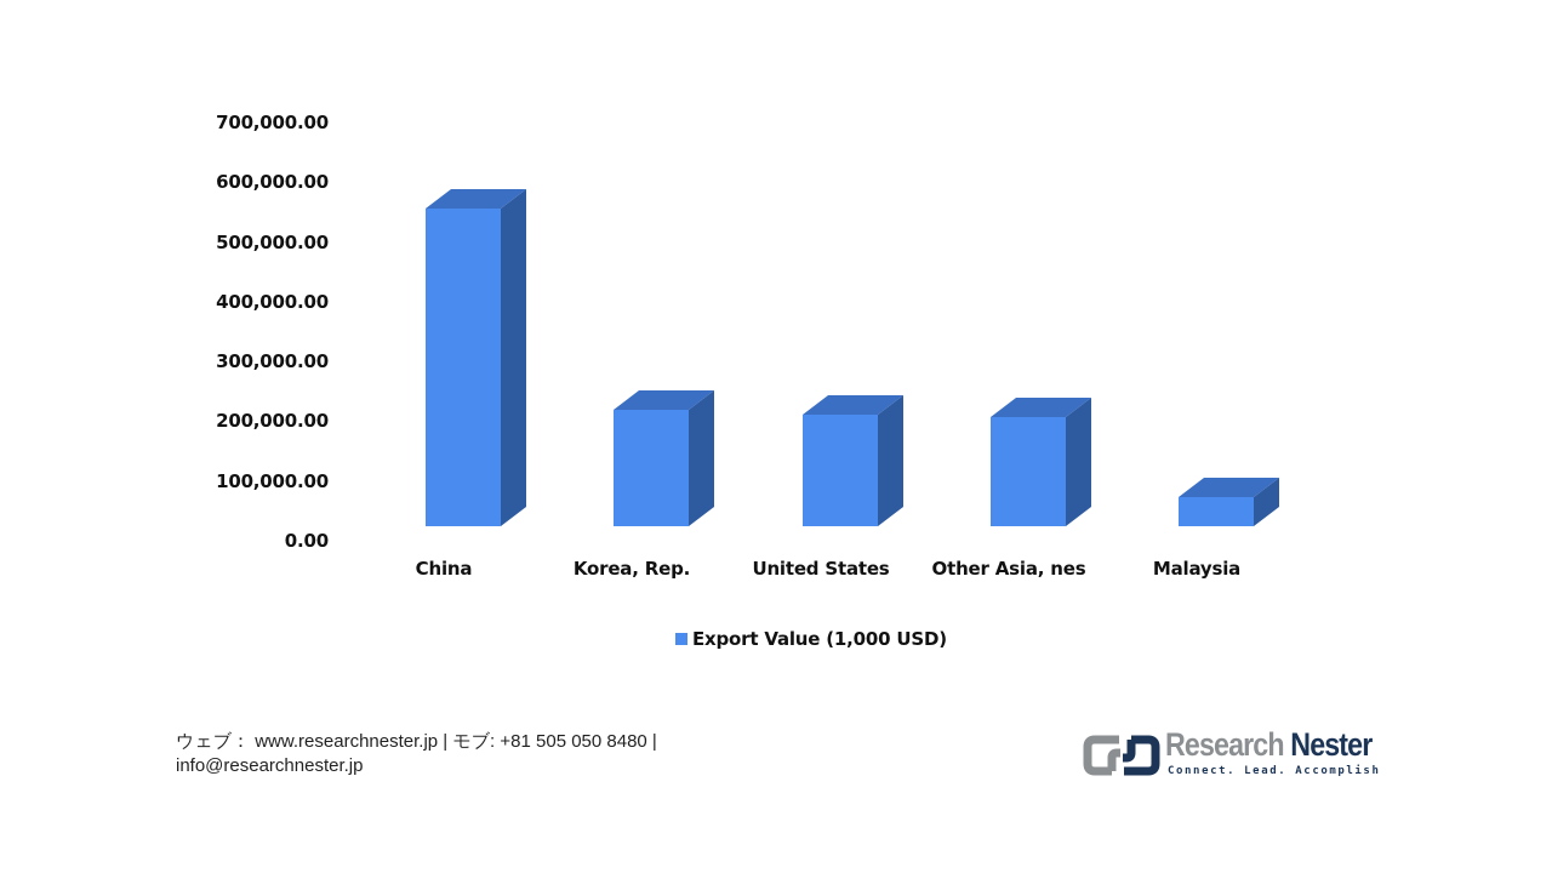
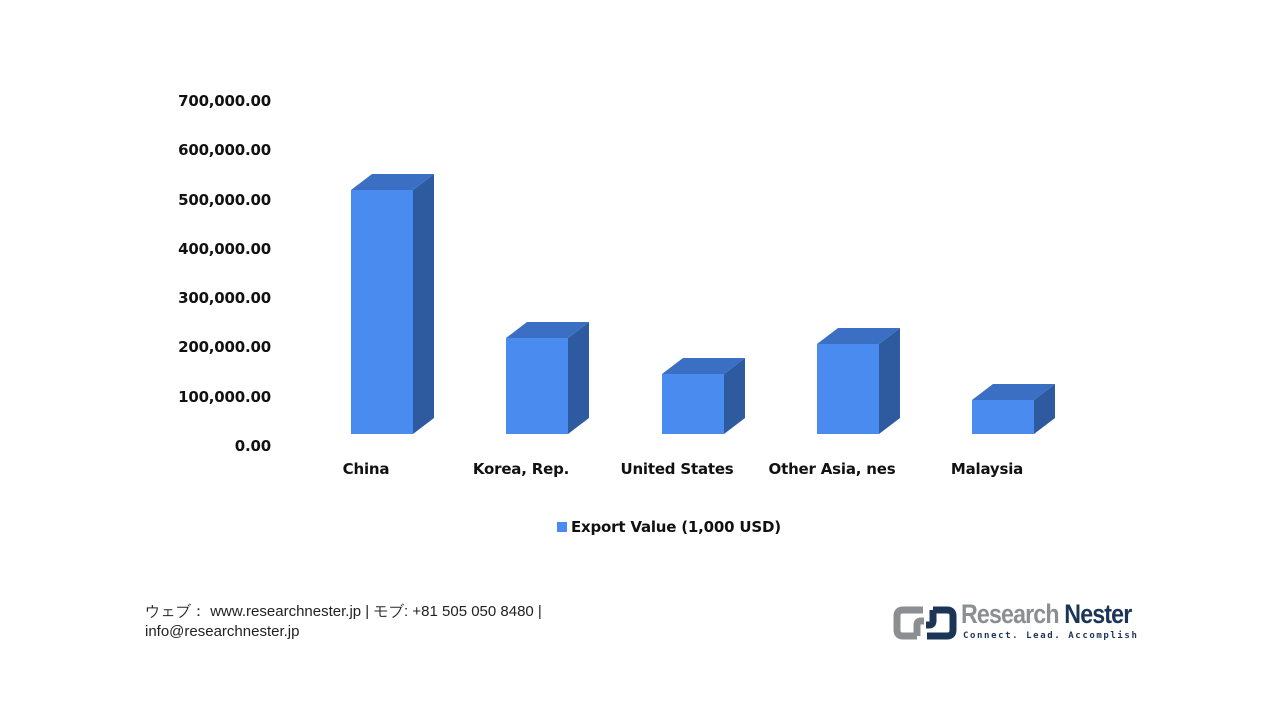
China: 610000 -> 570000
United States: 220000 -> 140000
Malaysia: 60000 -> 80000
